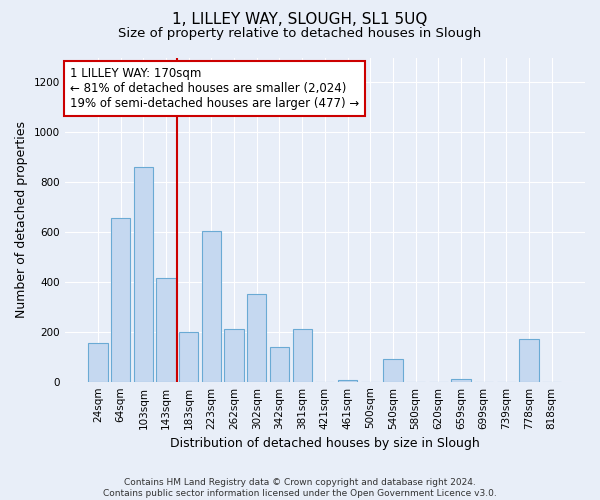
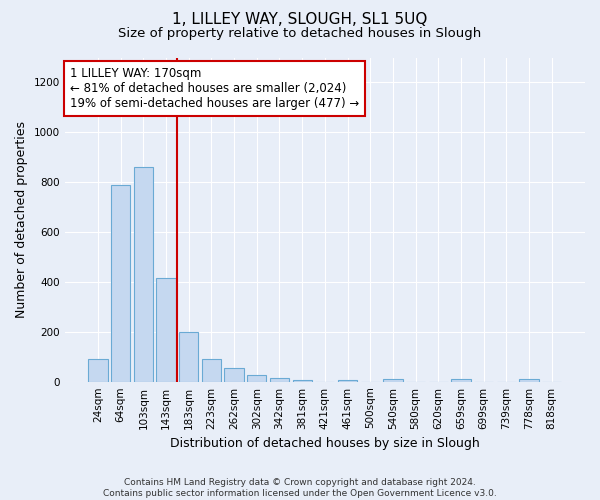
24sqm: 155 -> 90
64sqm: 655 -> 790
223sqm: 605 -> 90
262sqm: 210 -> 55
302sqm: 350 -> 25
342sqm: 140 -> 15
381sqm: 210 -> 5
540sqm: 90 -> 10
778sqm: 170 -> 10
